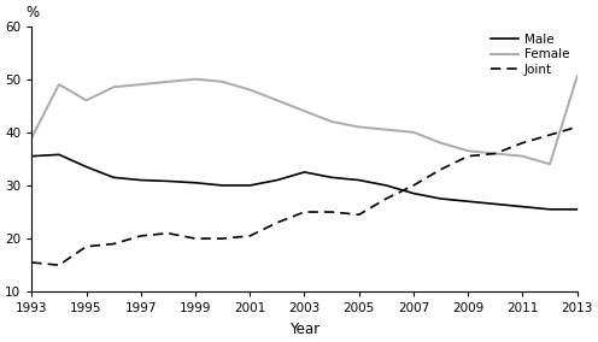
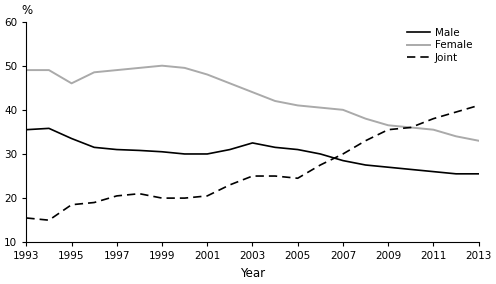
Female/1993: 39.0 -> 49.0
Female/2013: 50.5 -> 33.0
